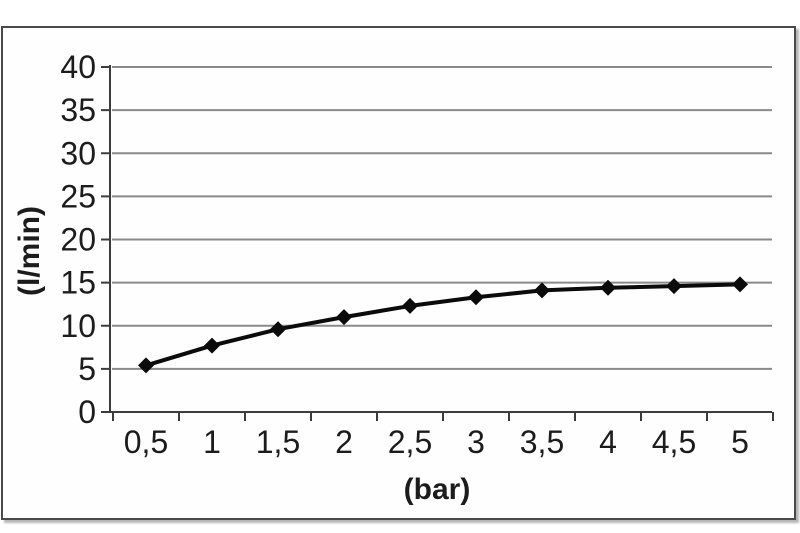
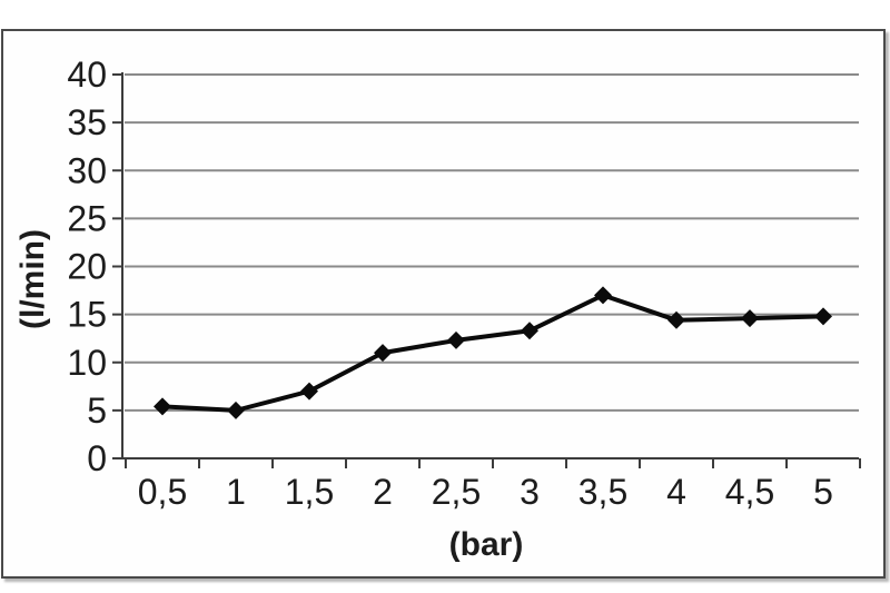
1: 8 -> 5
1,5: 10 -> 7
3,5: 14 -> 17
